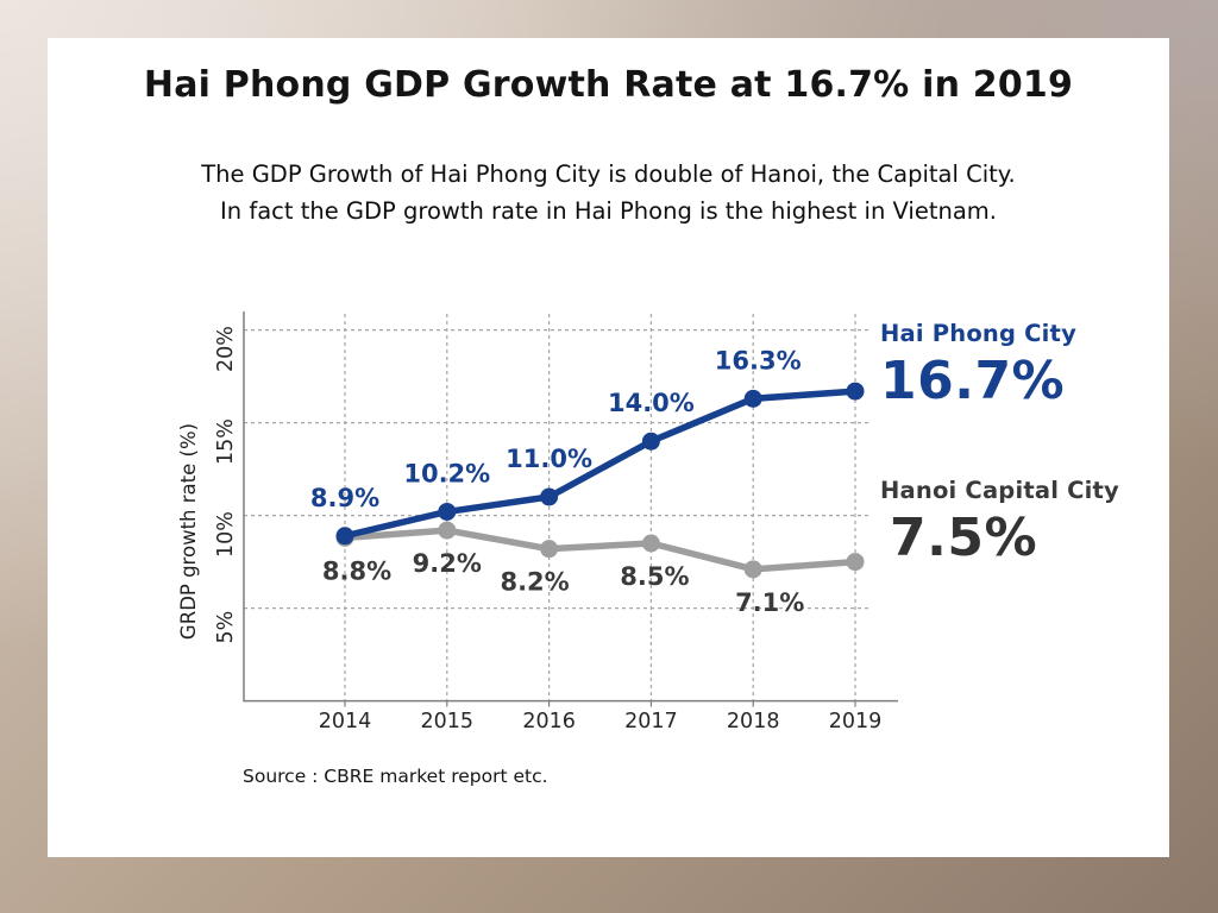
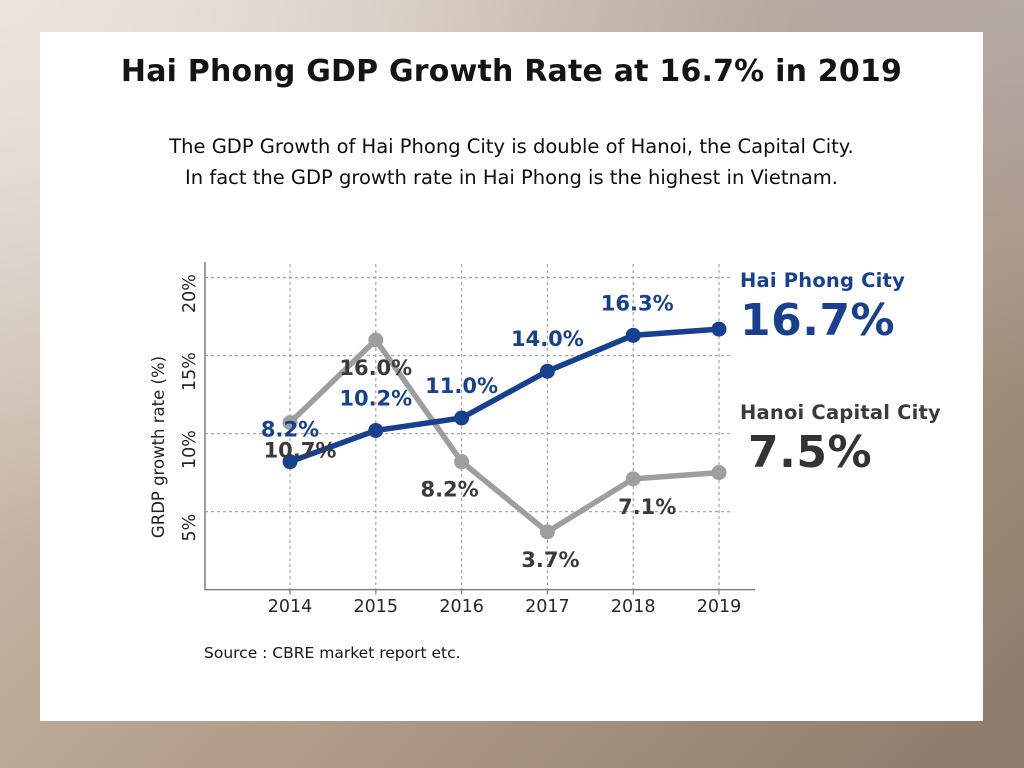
Hai Phong City/2014: 8.9% -> 8.2%
Hanoi Capital City/2014: 8.8% -> 10.7%
Hanoi Capital City/2015: 9.2% -> 16.0%
Hanoi Capital City/2017: 8.5% -> 3.7%
